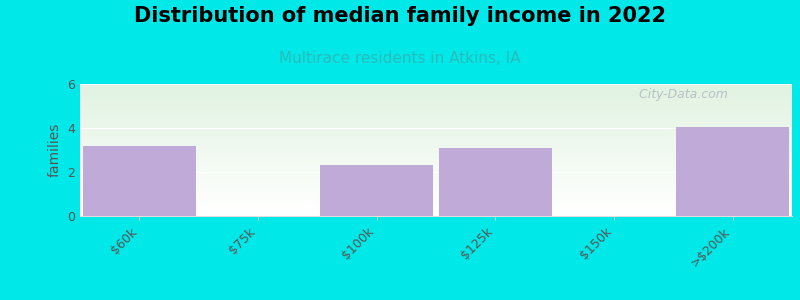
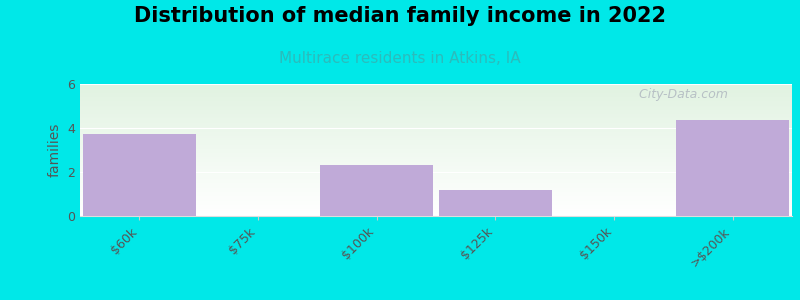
$60k: 3.20 -> 3.75
$125k: 3.10 -> 1.20
>$200k: 4.05 -> 4.35
